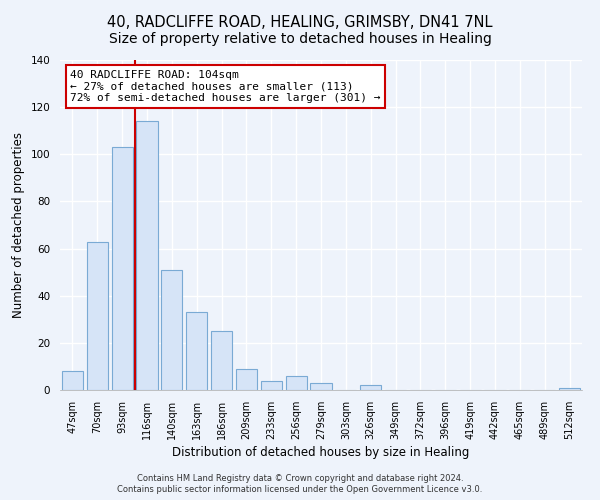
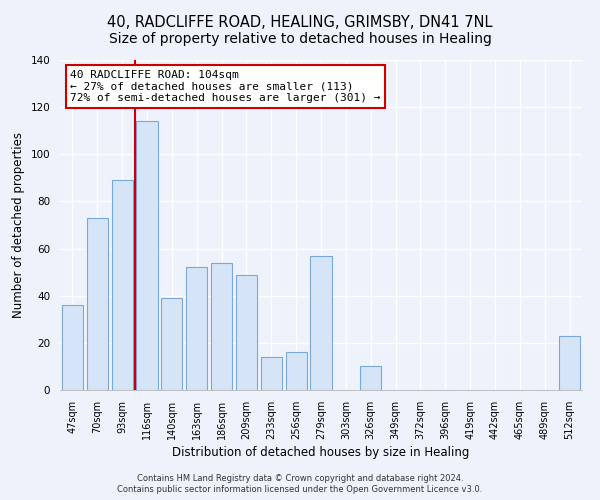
47sqm: 8 -> 36
70sqm: 63 -> 73
93sqm: 103 -> 89
140sqm: 51 -> 39
163sqm: 33 -> 52
186sqm: 25 -> 54
209sqm: 9 -> 49
233sqm: 4 -> 14
256sqm: 6 -> 16
279sqm: 3 -> 57
326sqm: 2 -> 10
512sqm: 1 -> 23
